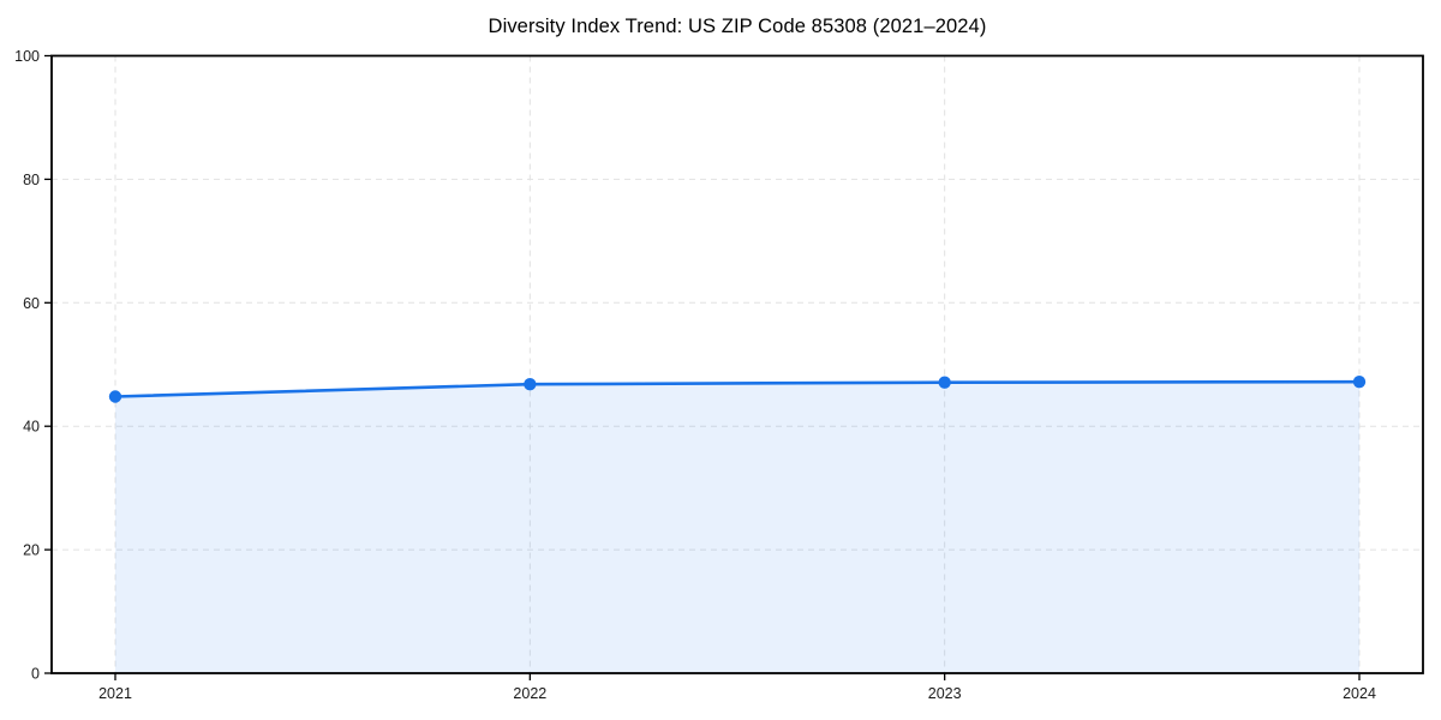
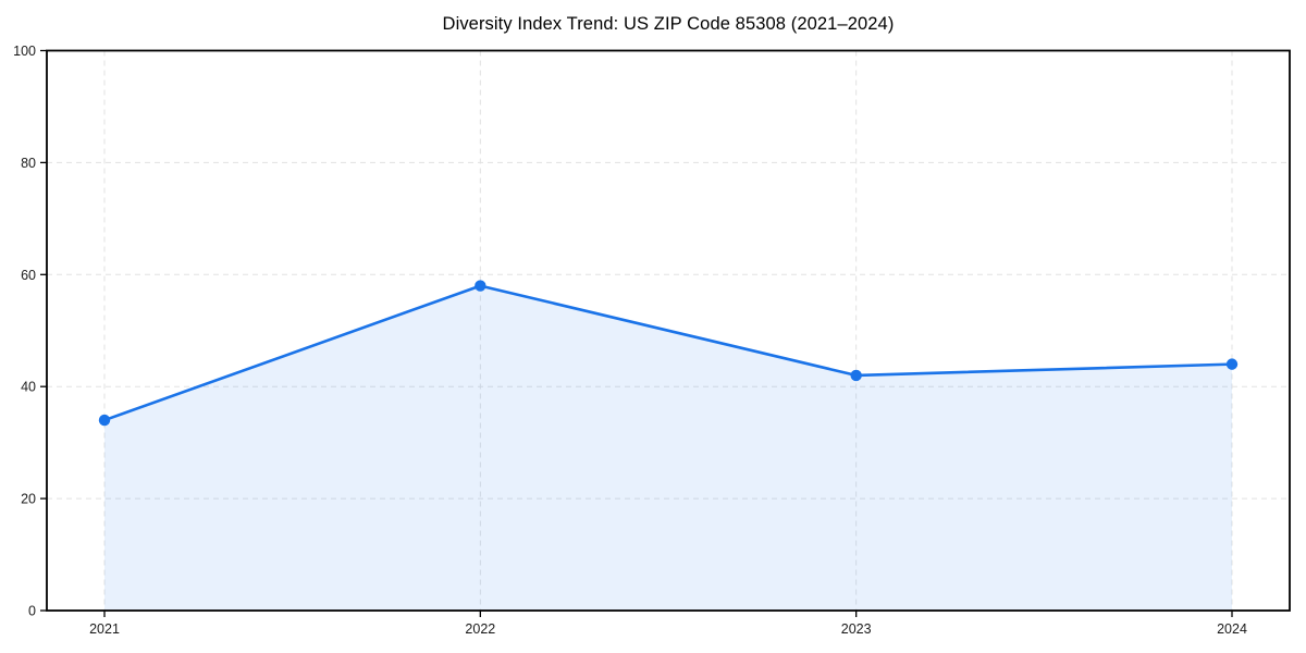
2021: 45 -> 34
2022: 47 -> 58
2023: 47 -> 42
2024: 47 -> 44
